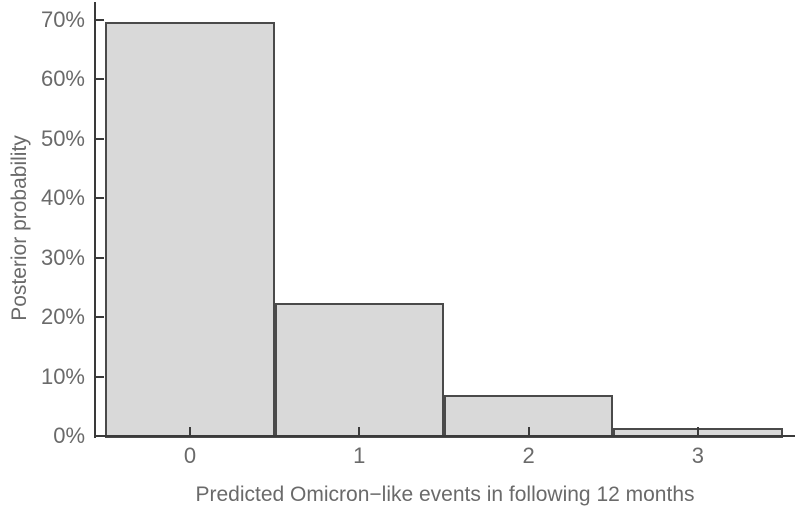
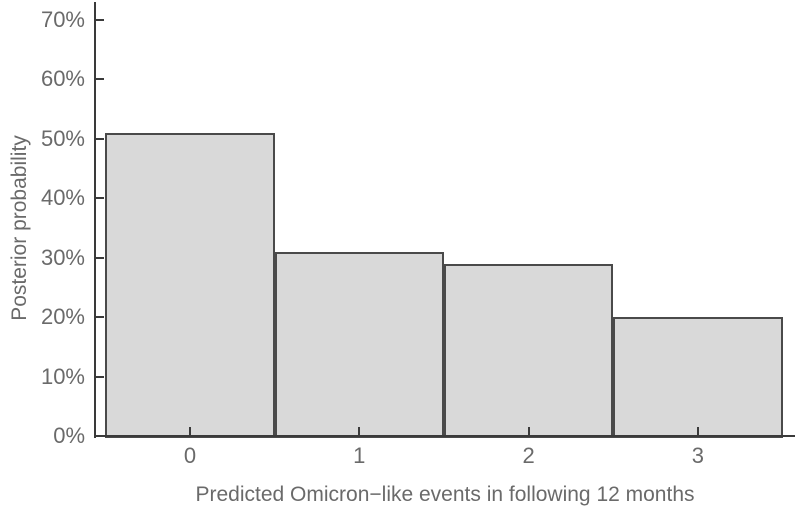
0: 70% -> 51%
1: 22% -> 31%
2: 7% -> 29%
3: 1% -> 20%
